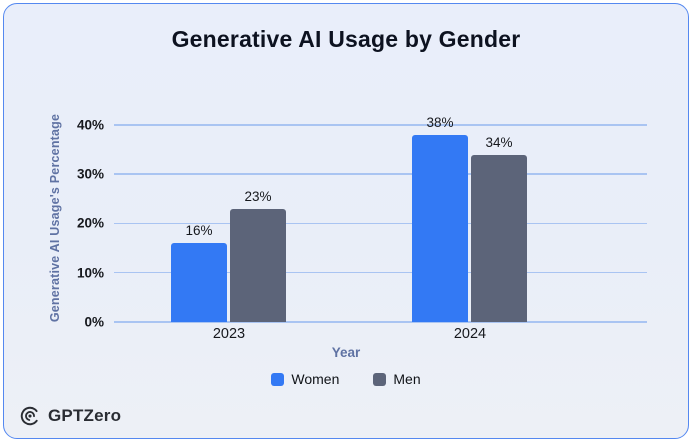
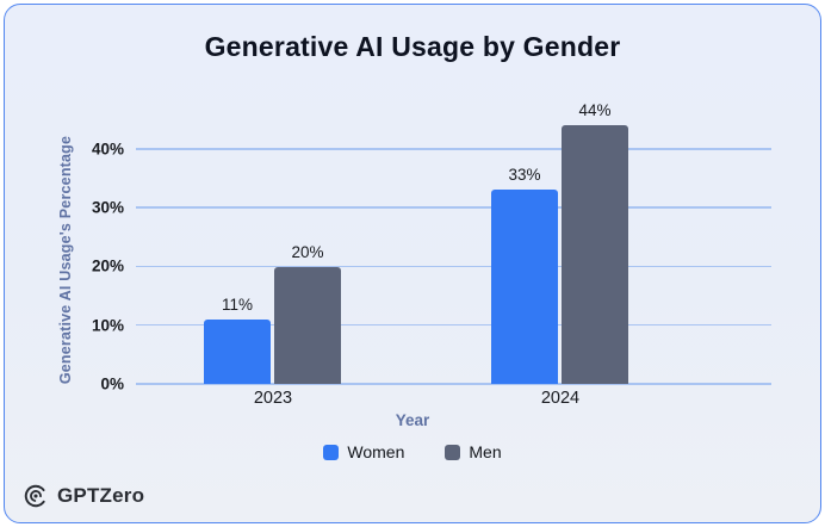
Women/2023: 16% -> 11%
Men/2023: 23% -> 20%
Women/2024: 38% -> 33%
Men/2024: 34% -> 44%
